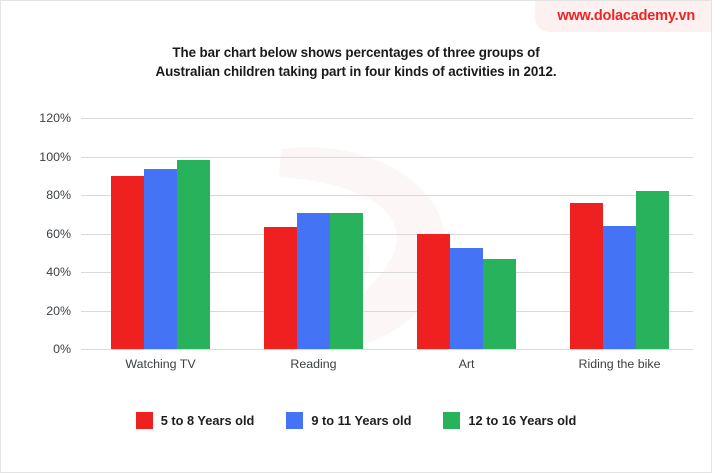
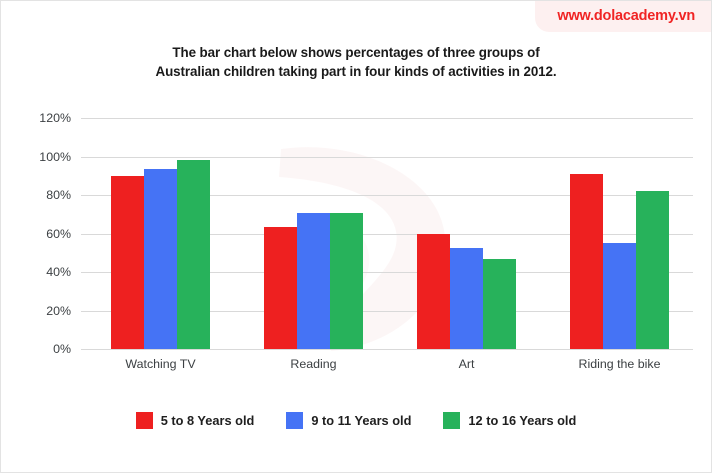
5 to 8 Years old/Riding the bike: 76% -> 91%
9 to 11 Years old/Riding the bike: 64% -> 55%
